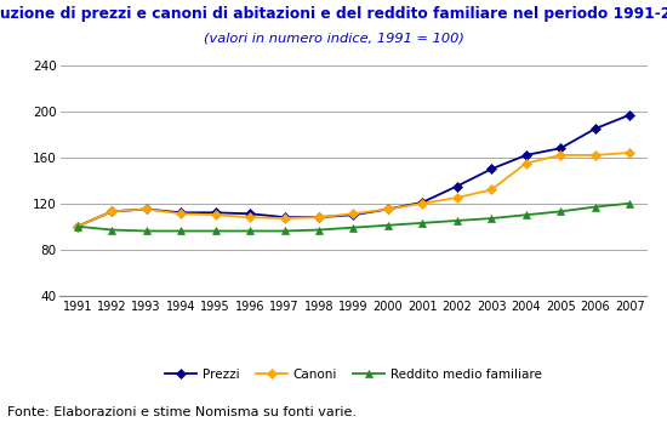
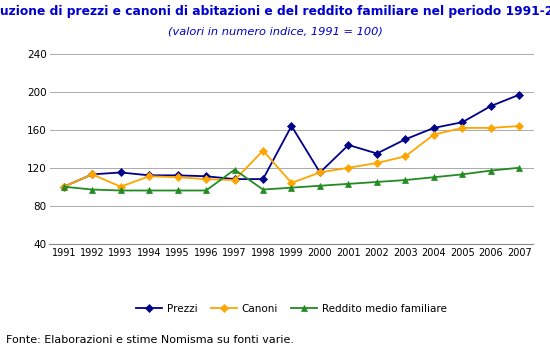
Canoni/1993: 115 -> 100
Reddito medio familiare/1997: 96 -> 118
Canoni/1998: 108 -> 138
Prezzi/1999: 110 -> 164
Canoni/1999: 111 -> 104
Prezzi/2001: 121 -> 144
